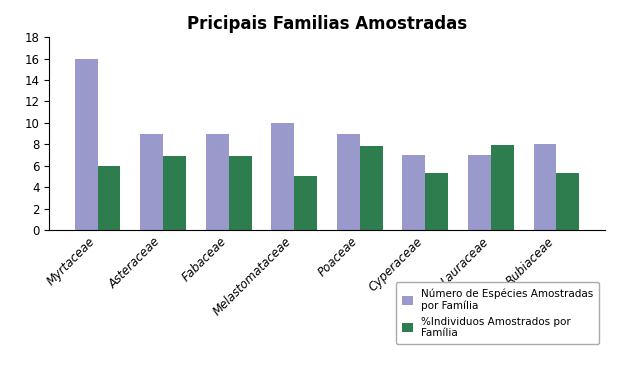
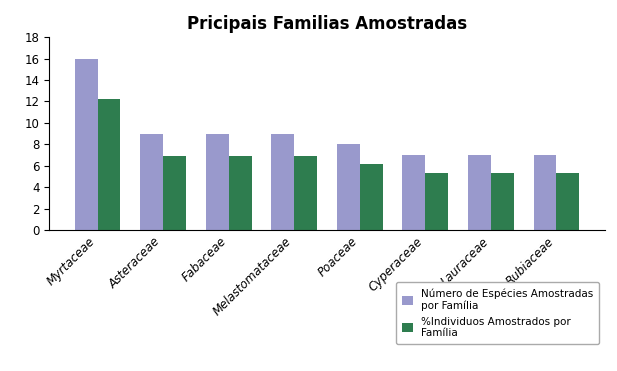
%Individuos Amostrados por Família/Myrtaceae: 6.0 -> 12.2
Número de Espécies Amostradas por Família/Melastomataceae: 10 -> 9
%Individuos Amostrados por Família/Melastomataceae: 5.0 -> 6.9
Número de Espécies Amostradas por Família/Poaceae: 9 -> 8
%Individuos Amostrados por Família/Poaceae: 7.8 -> 6.2
%Individuos Amostrados por Família/Lauraceae: 7.9 -> 5.3
Número de Espécies Amostradas por Família/Rubiaceae: 8 -> 7
